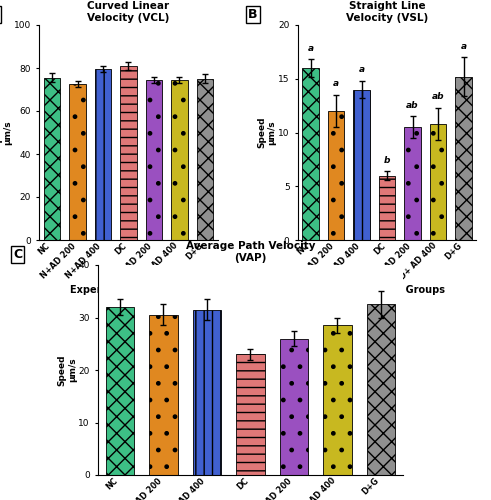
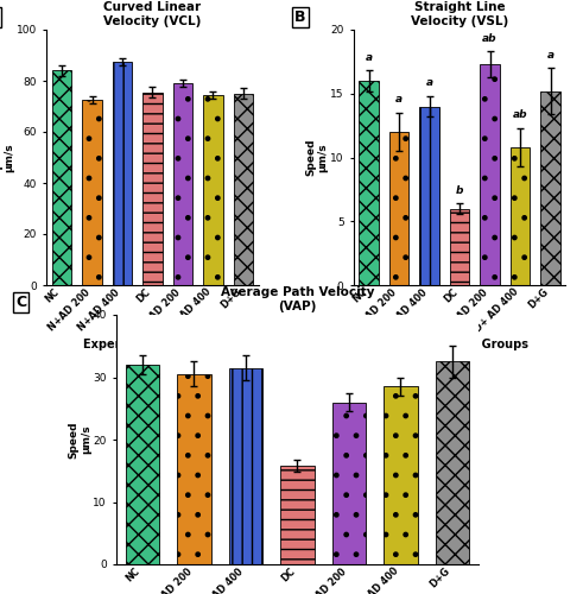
Curved Linear Velocity (VCL)/NC: 75.5 -> 84.0
Curved Linear Velocity (VCL)/N+AD 400: 79.5 -> 87.5
Curved Linear Velocity (VCL)/DC: 81.0 -> 75.5
Curved Linear Velocity (VCL)/D+AD 200: 74.5 -> 79.0
Straight Line Velocity (VSL)/D+AD 200: 10.5 -> 17.3
Average Path Velocity (VAP)/DC: 23.0 -> 15.8
